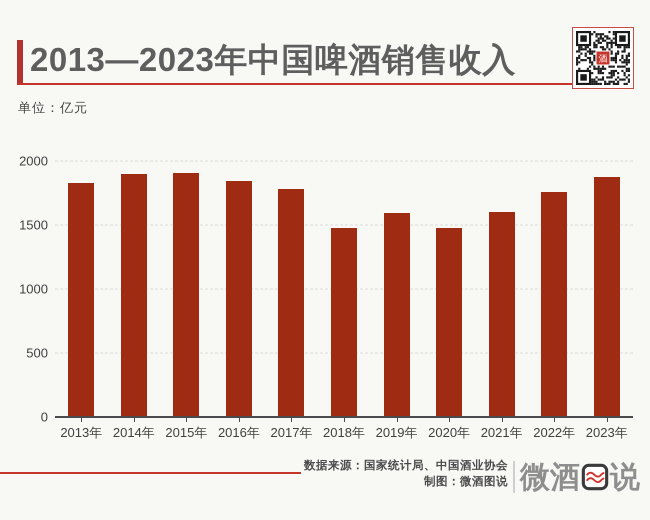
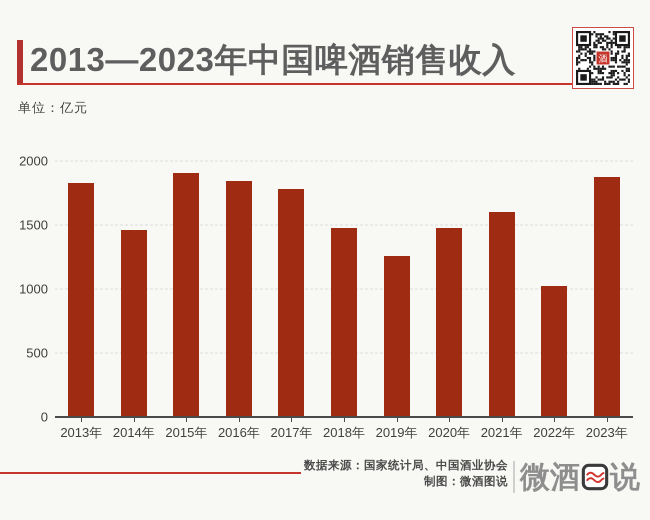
2014年: 1900 -> 1460
2019年: 1590 -> 1260
2022年: 1760 -> 1020
